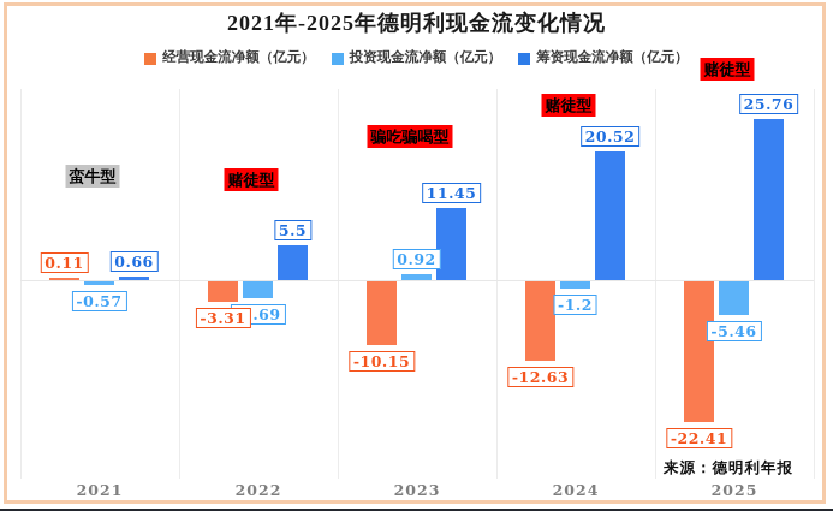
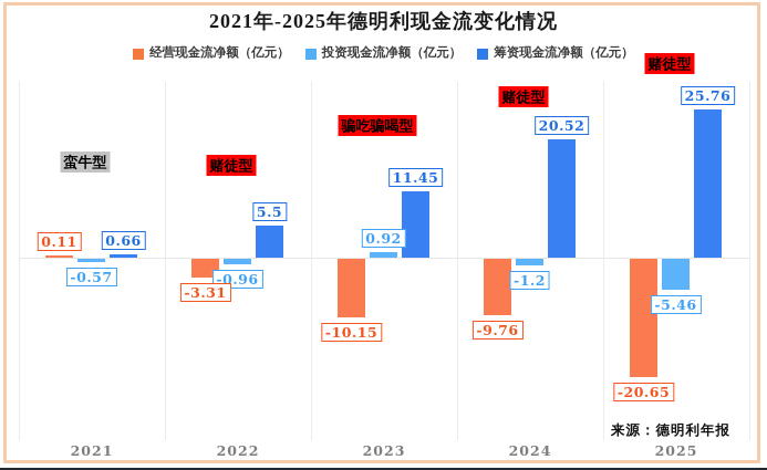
投资现金流净额（亿元）/2022: -2.69 -> -0.96
经营现金流净额（亿元）/2024: -12.63 -> -9.76
经营现金流净额（亿元）/2025: -22.41 -> -20.65
